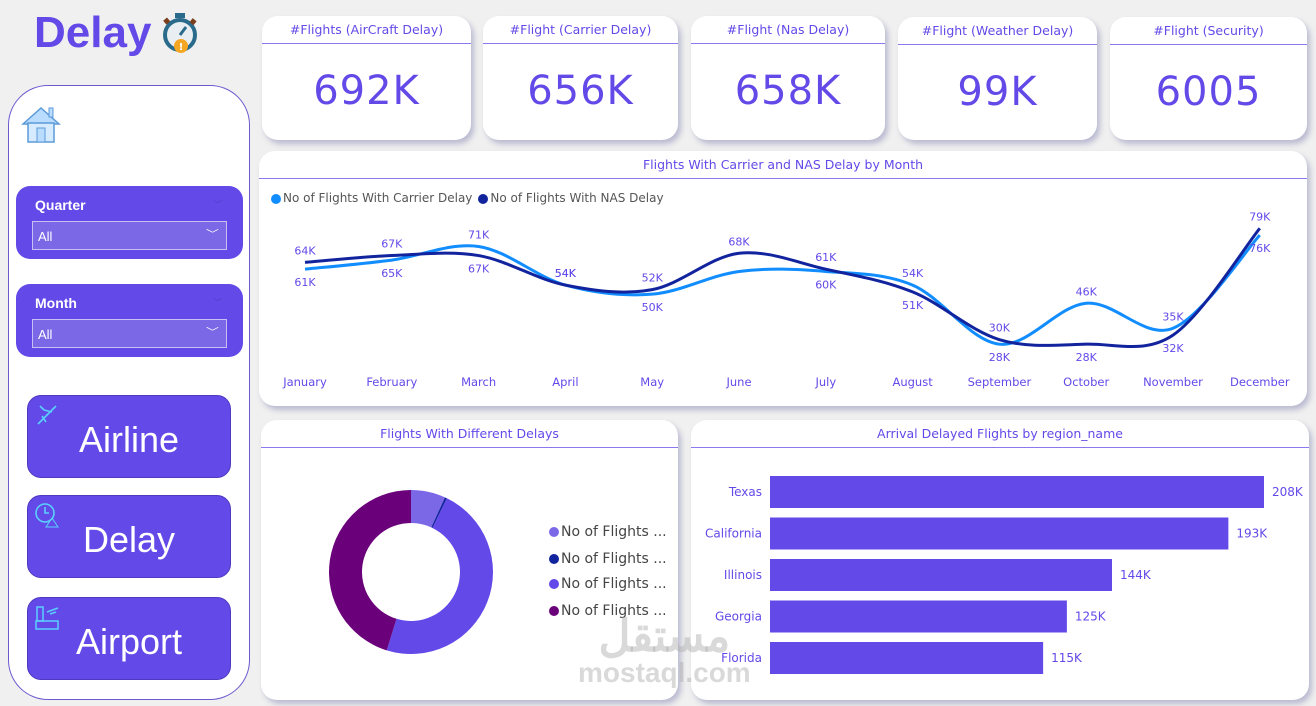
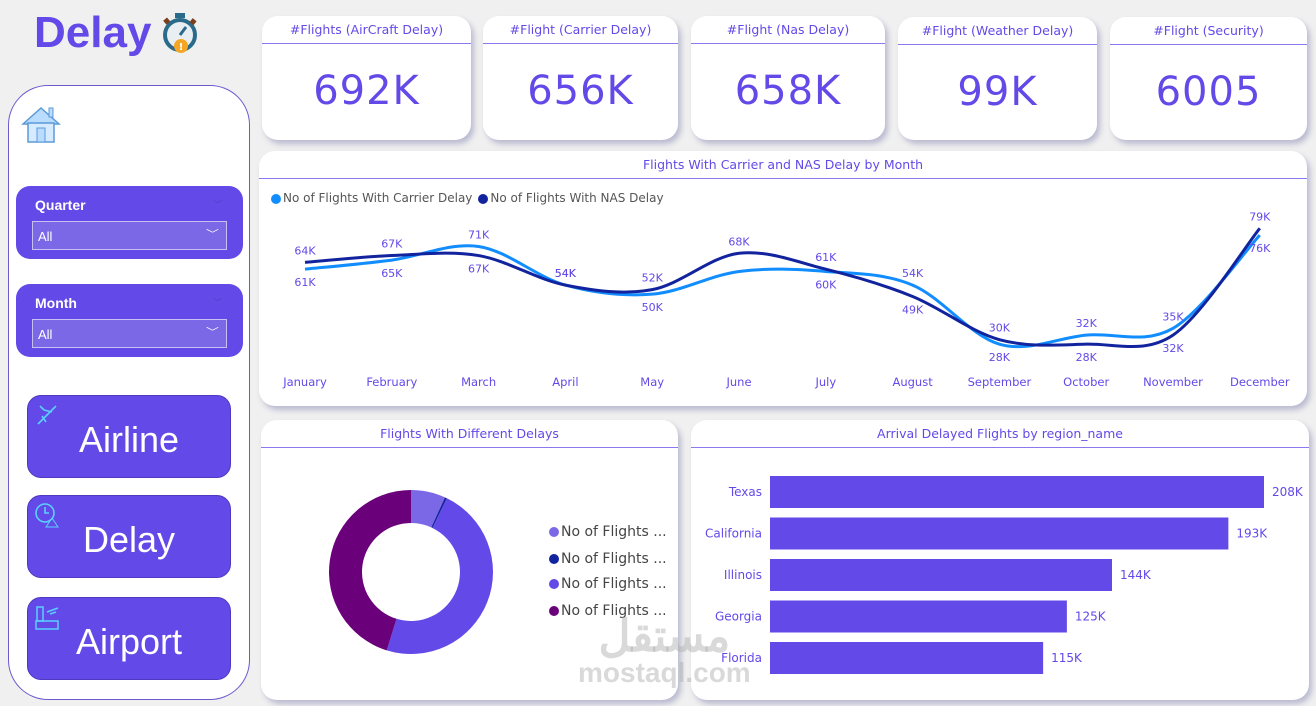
Flights With Carrier and NAS Delay by Month/No of Flights With NAS Delay/August: 51K -> 49K
Flights With Carrier and NAS Delay by Month/No of Flights With Carrier Delay/October: 46K -> 32K
